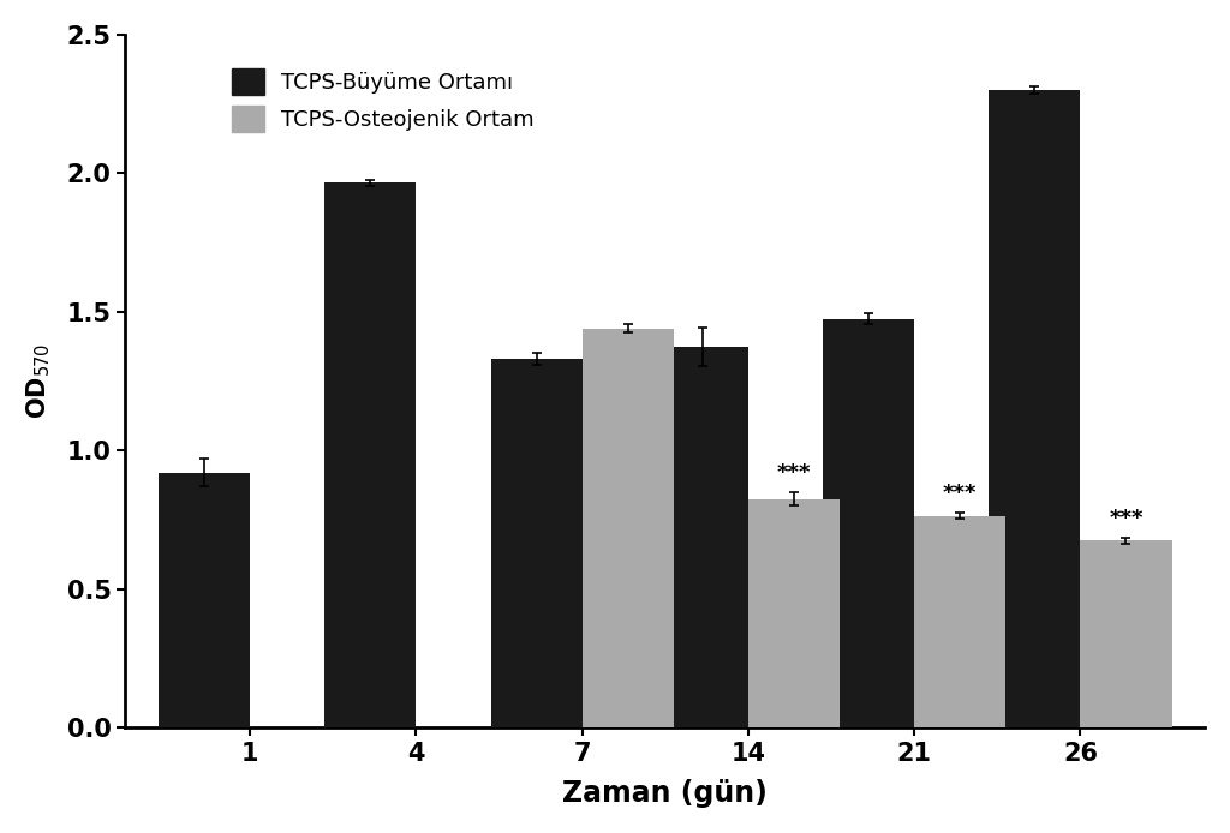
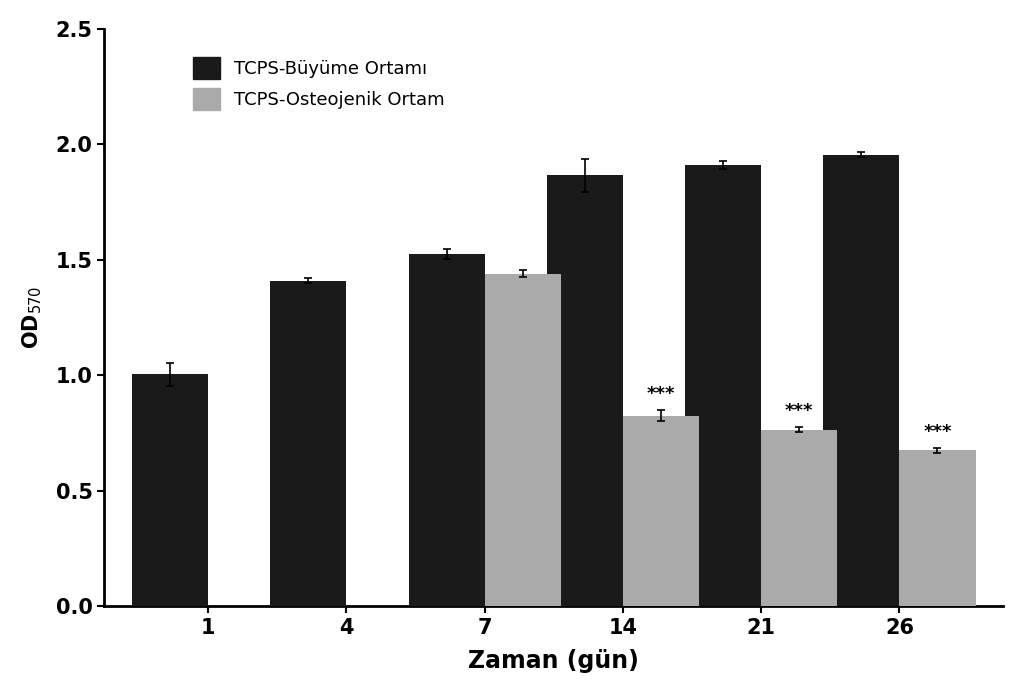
TCPS-Büyüme Ortamı/1: 0.920 -> 1.005
TCPS-Büyüme Ortamı/4: 1.965 -> 1.410
TCPS-Büyüme Ortamı/7: 1.330 -> 1.525
TCPS-Büyüme Ortamı/14: 1.375 -> 1.865
TCPS-Büyüme Ortamı/21: 1.475 -> 1.910
TCPS-Büyüme Ortamı/26: 2.300 -> 1.955
